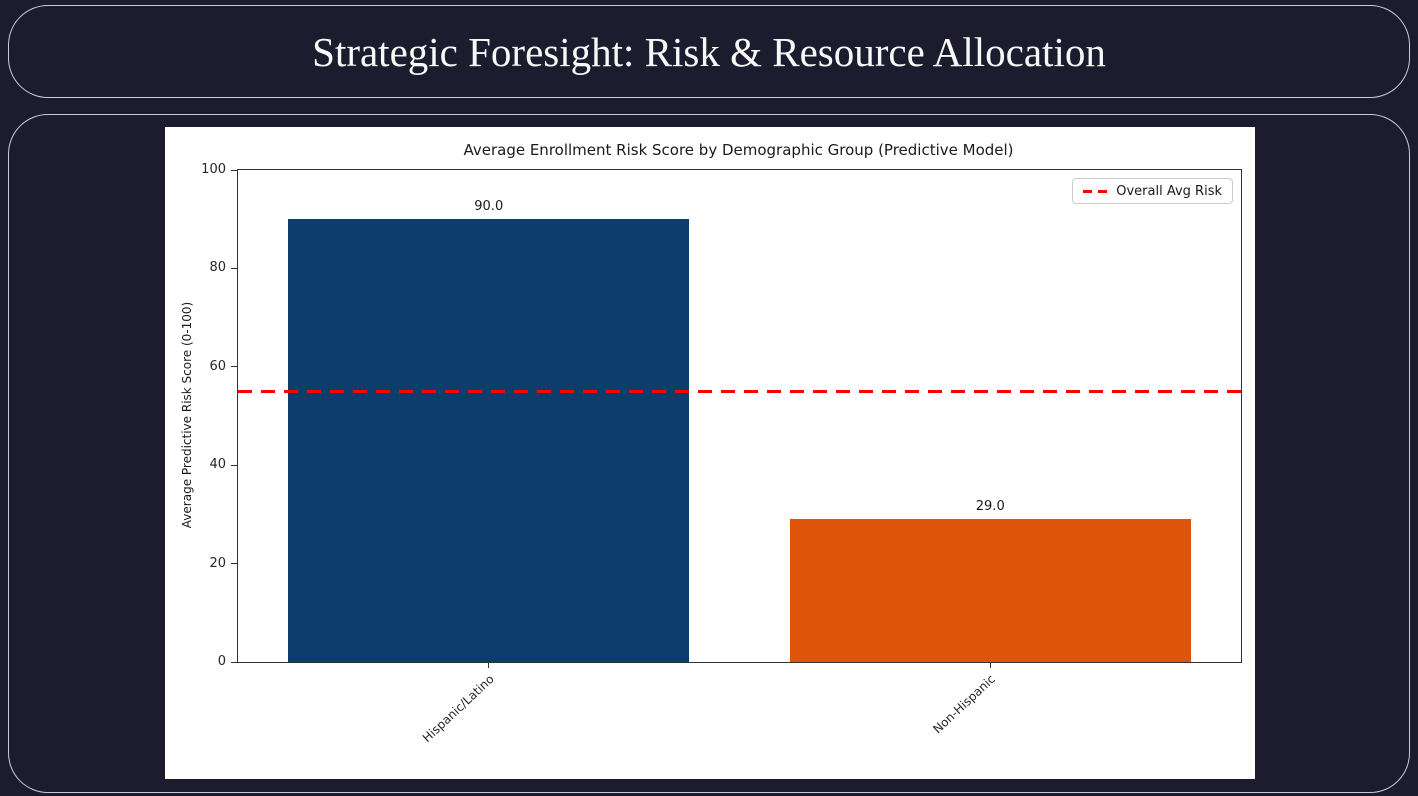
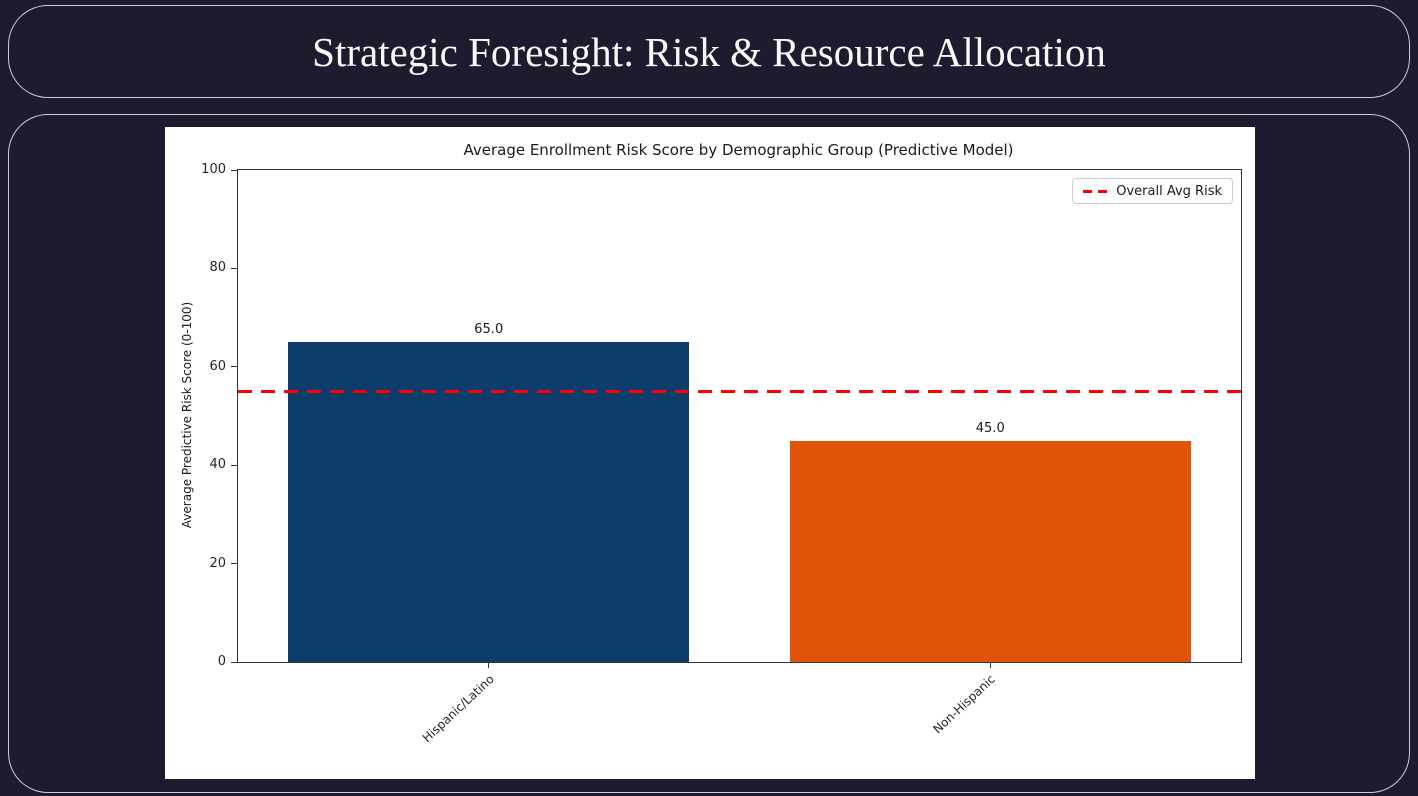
Hispanic/Latino: 90.0 -> 65.0
Non-Hispanic: 29.0 -> 45.0
